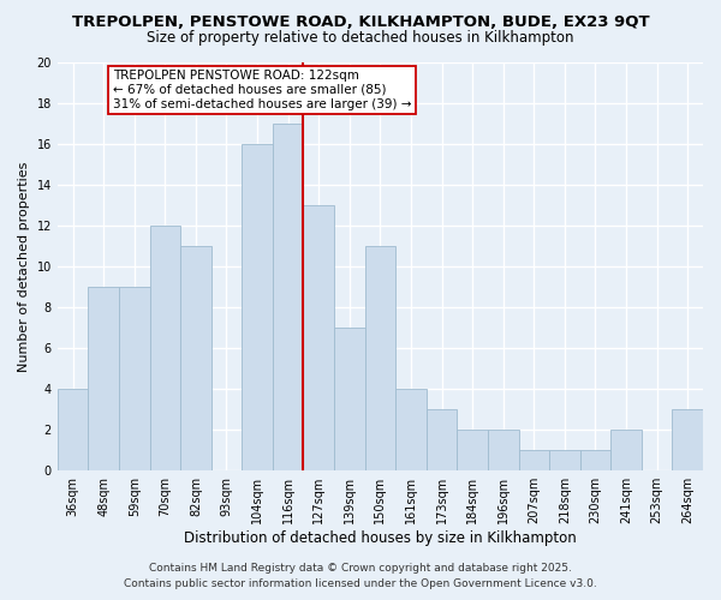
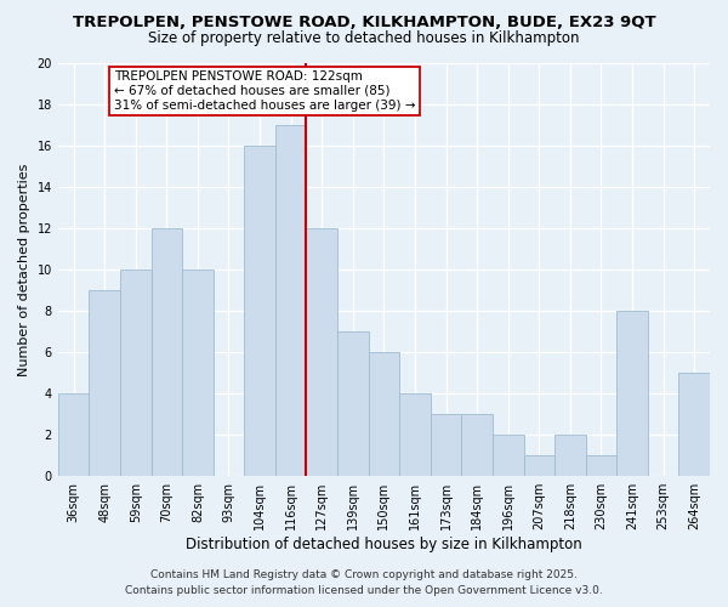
59sqm: 9 -> 10
82sqm: 11 -> 10
127sqm: 13 -> 12
150sqm: 11 -> 6
184sqm: 2 -> 3
218sqm: 1 -> 2
241sqm: 2 -> 8
264sqm: 3 -> 5
